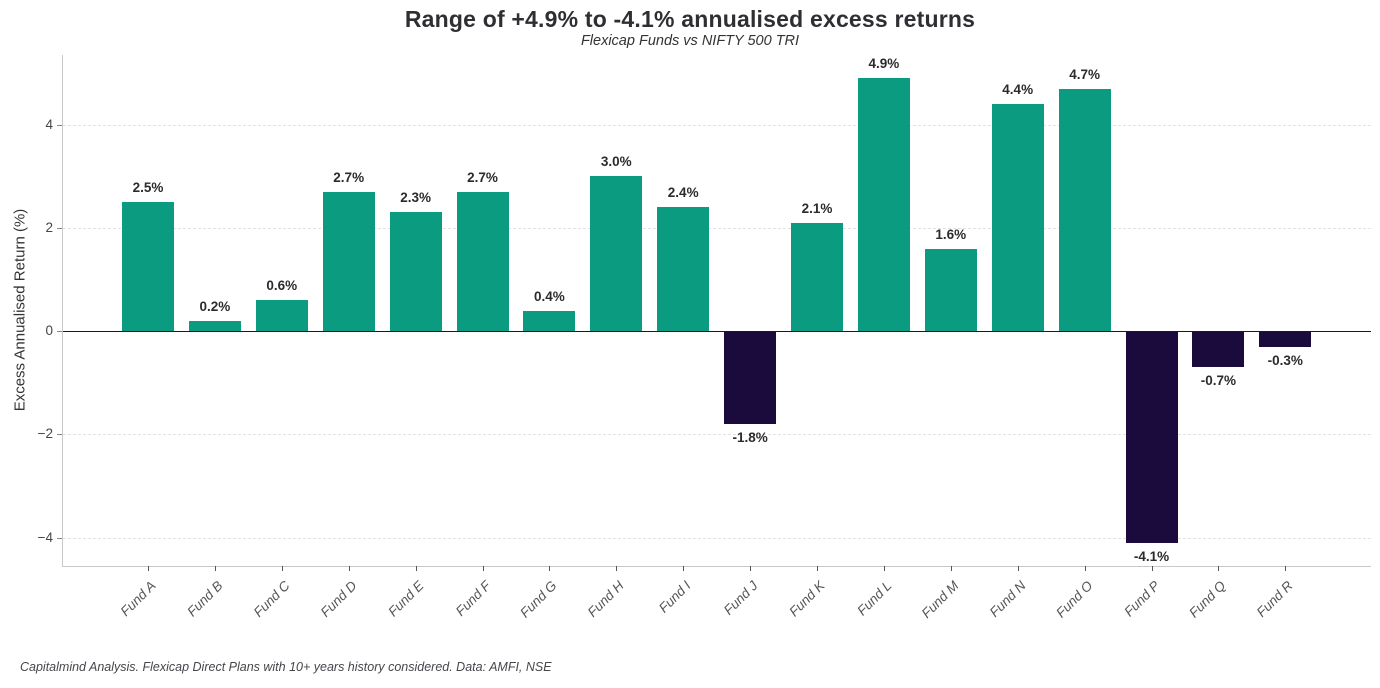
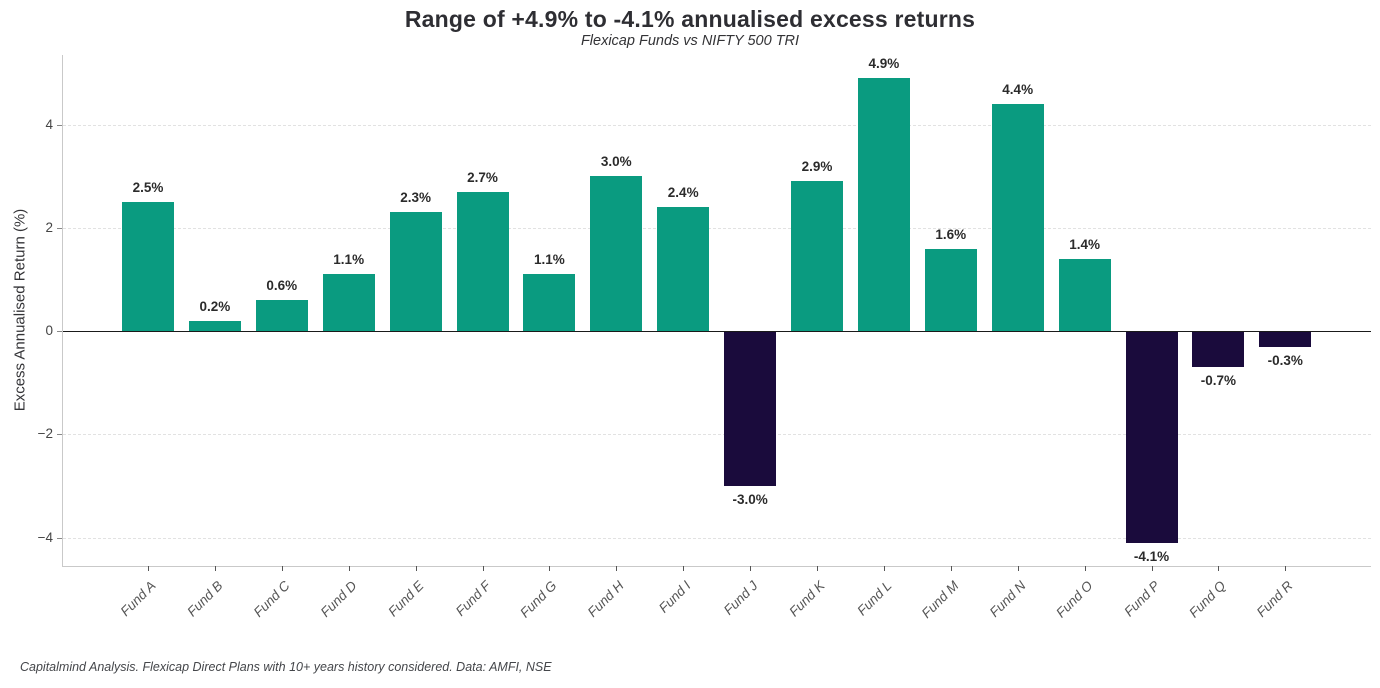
Fund D: 2.7% -> 1.1%
Fund G: 0.4% -> 1.1%
Fund J: -1.8% -> -3.0%
Fund K: 2.1% -> 2.9%
Fund O: 4.7% -> 1.4%
